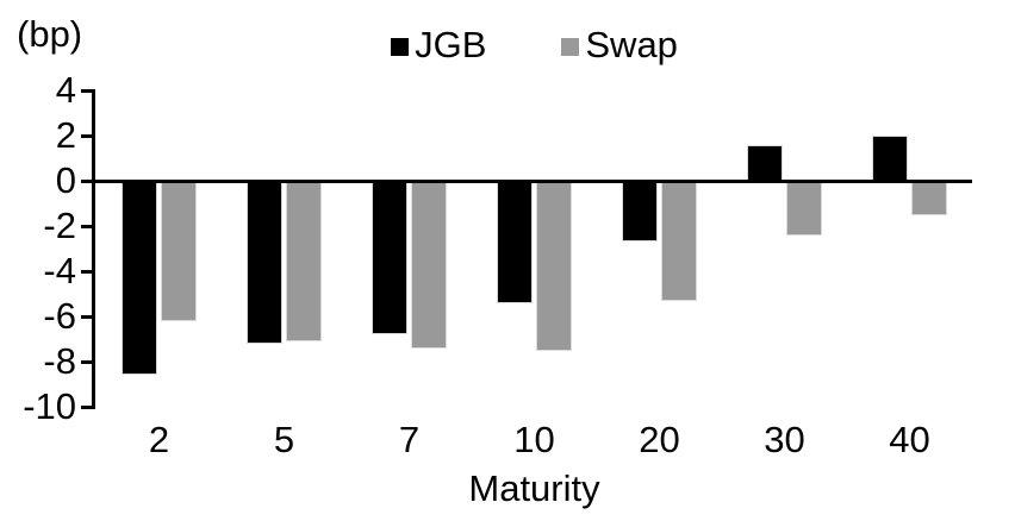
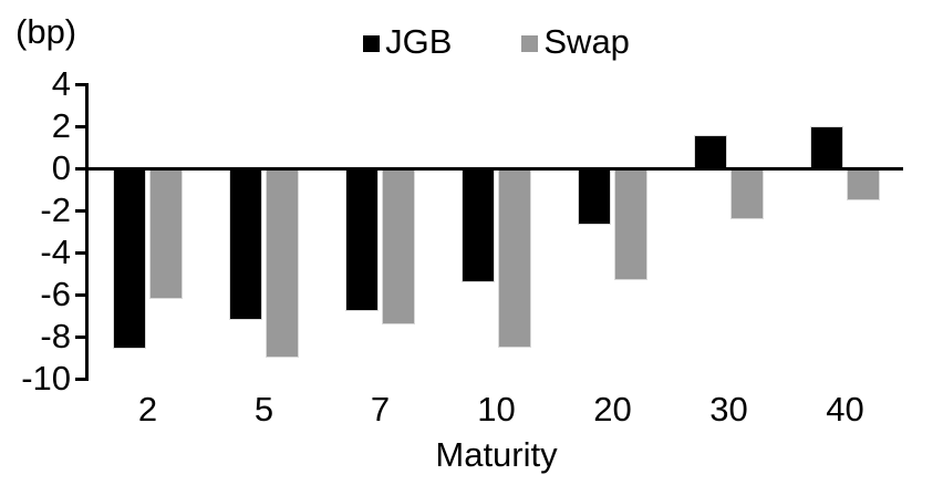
Swap/5: -7.1 -> -9.0
Swap/10: -7.5 -> -8.5
